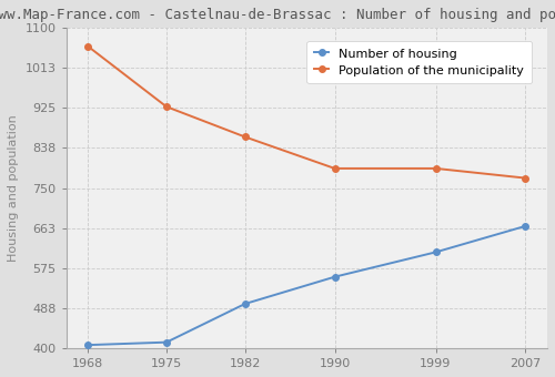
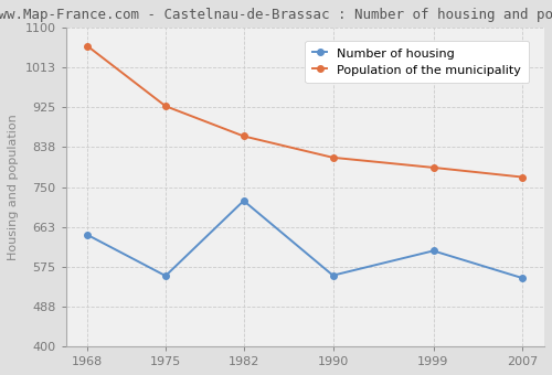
Number of housing/1968: 407 -> 645
Number of housing/1975: 413 -> 555
Number of housing/1982: 497 -> 720
Population of the municipality/1990: 793 -> 815
Number of housing/2007: 667 -> 550
